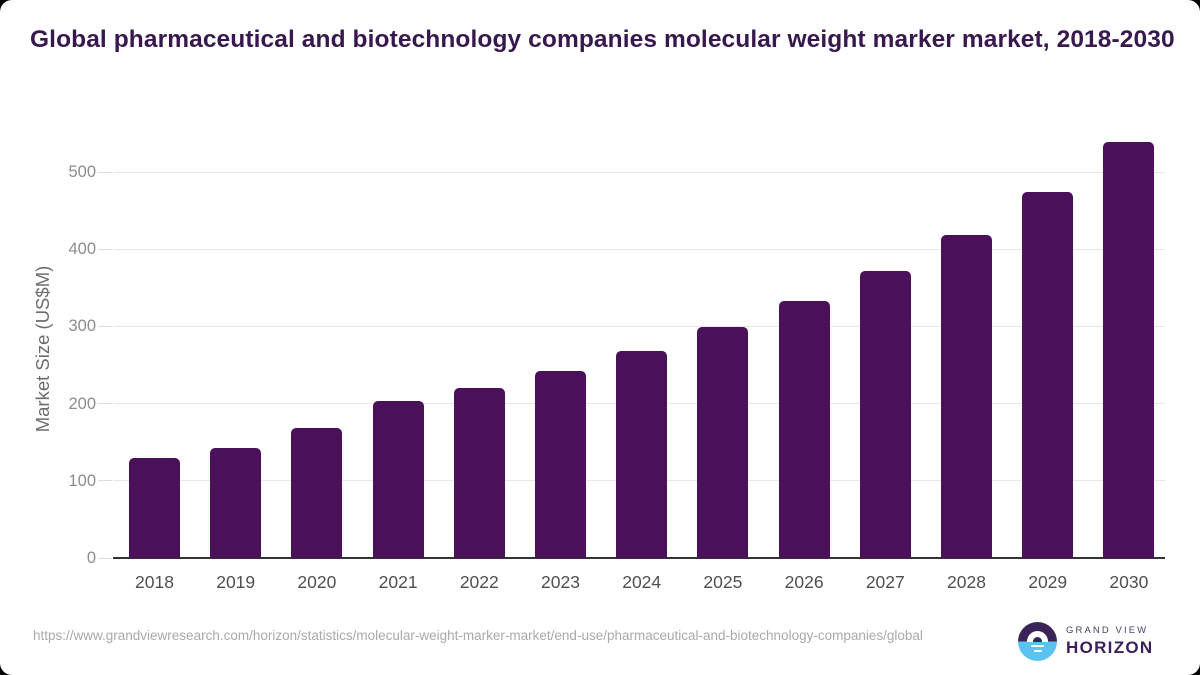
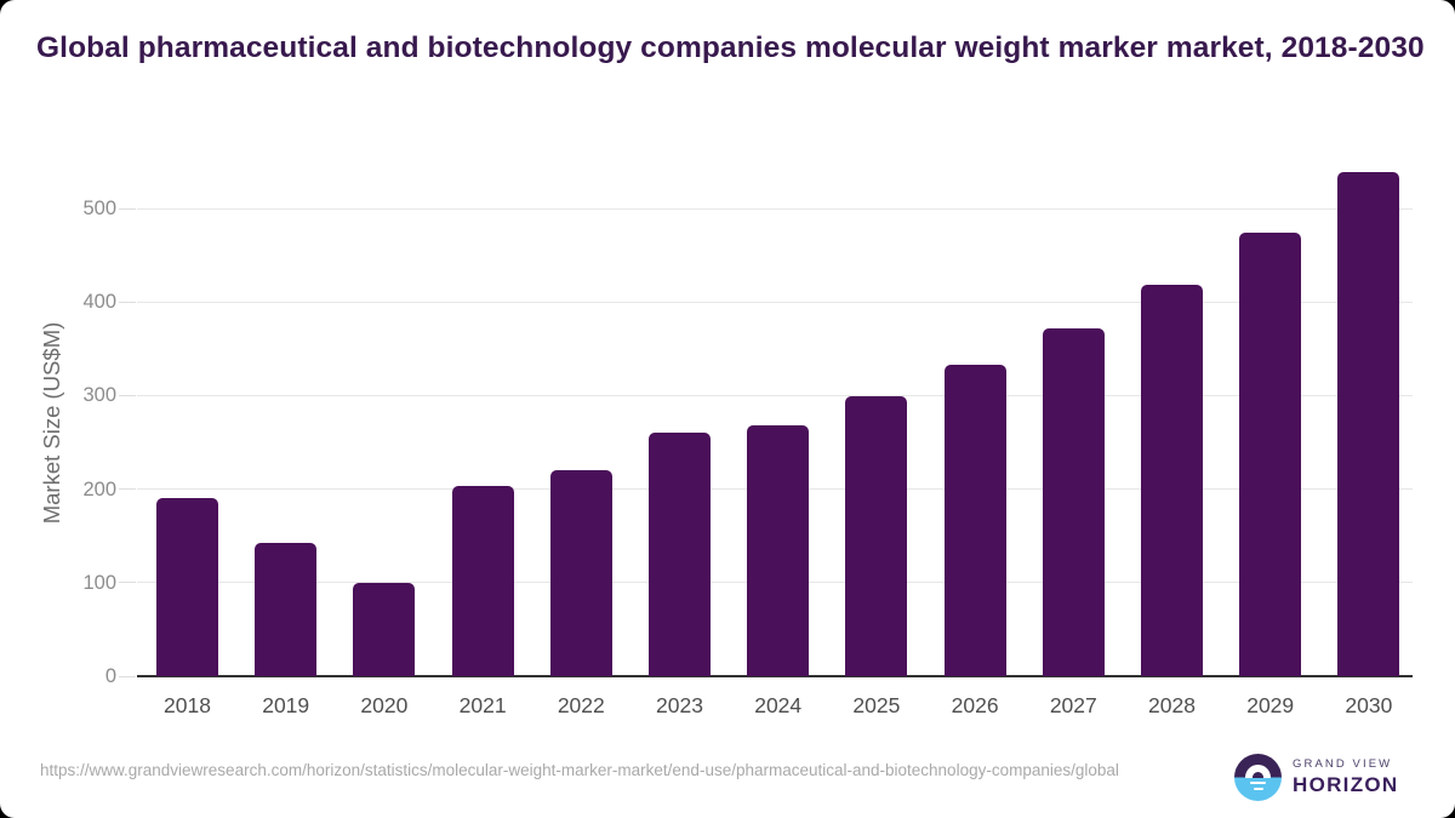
2018: 130 -> 190
2020: 170 -> 100
2023: 240 -> 260
